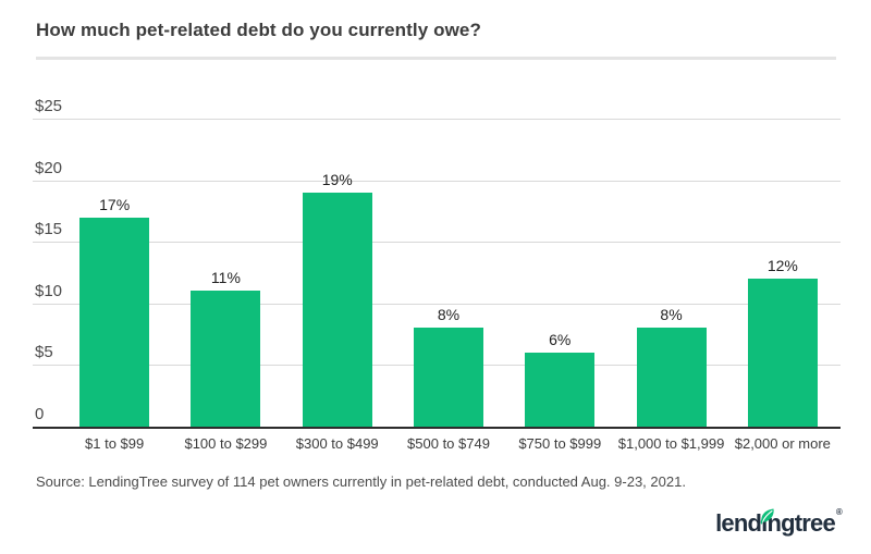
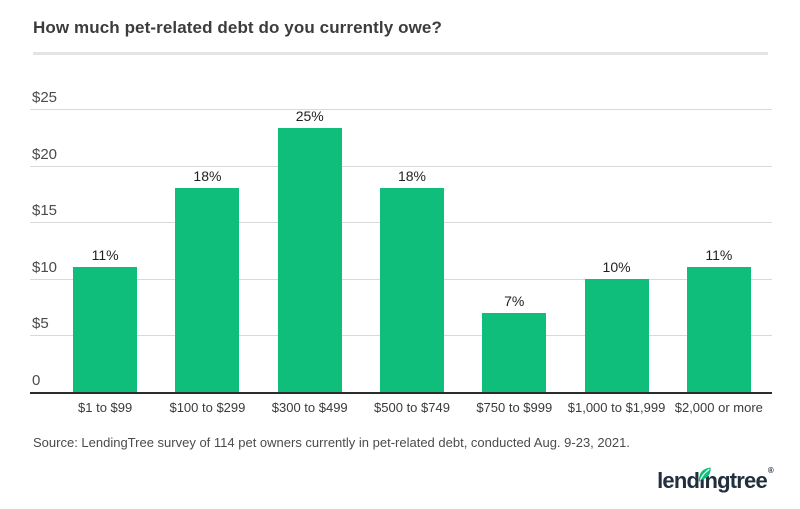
$1 to $99: 17% -> 11%
$100 to $299: 11% -> 18%
$300 to $499: 19% -> 25%
$500 to $749: 8% -> 18%
$750 to $999: 6% -> 7%
$1,000 to $1,999: 8% -> 10%
$2,000 or more: 12% -> 11%
